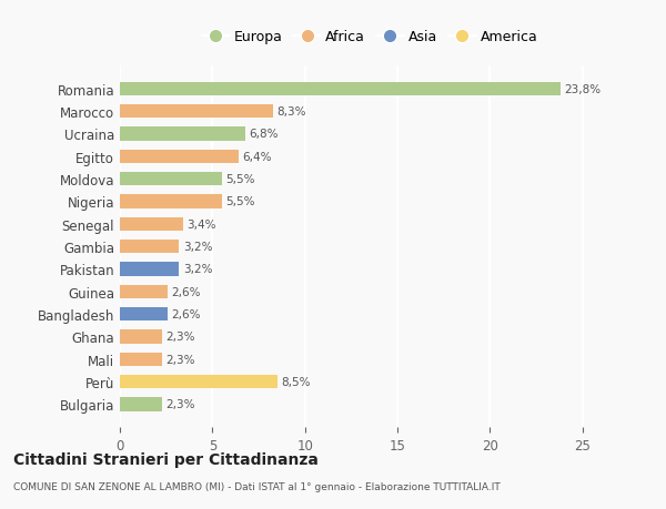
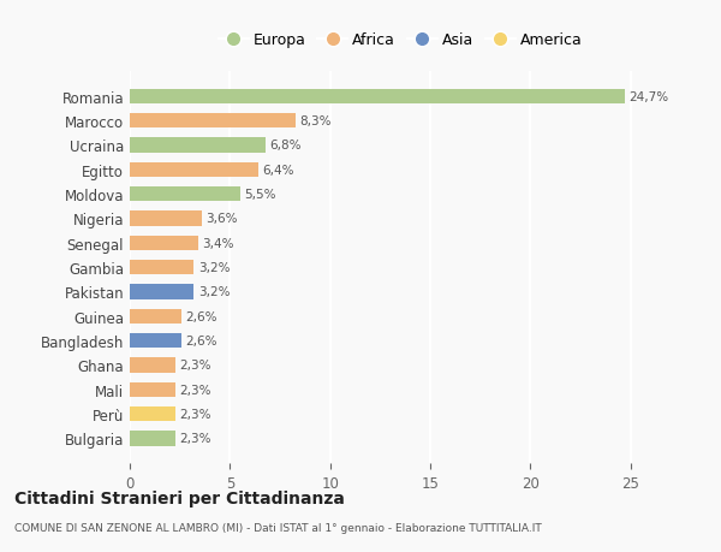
Romania: 23,8% -> 24,7%
Nigeria: 5,5% -> 3,6%
Perù: 8,5% -> 2,3%
